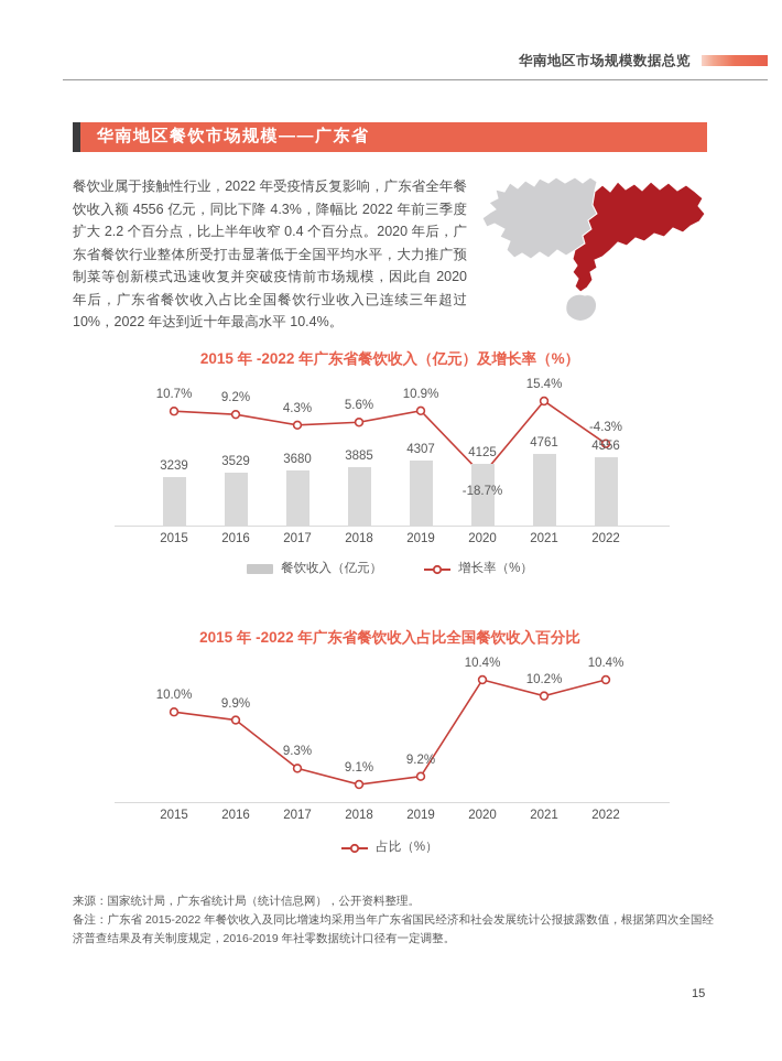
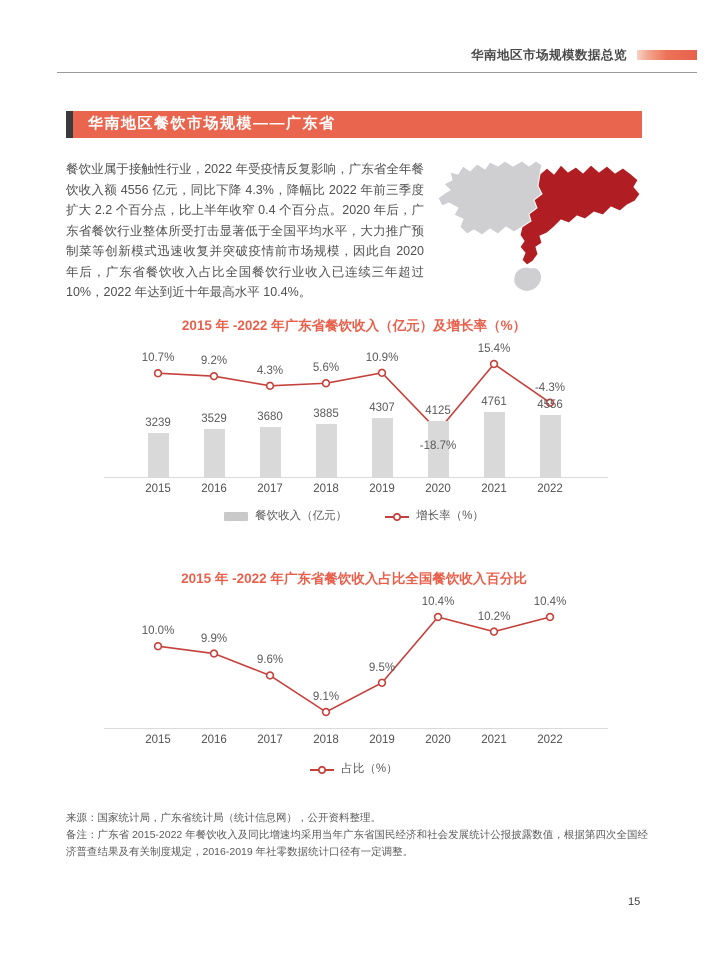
2015 年 -2022 年广东省餐饮收入占比全国餐饮收入百分比/2017: 9.3% -> 9.6%
2015 年 -2022 年广东省餐饮收入占比全国餐饮收入百分比/2019: 9.2% -> 9.5%
